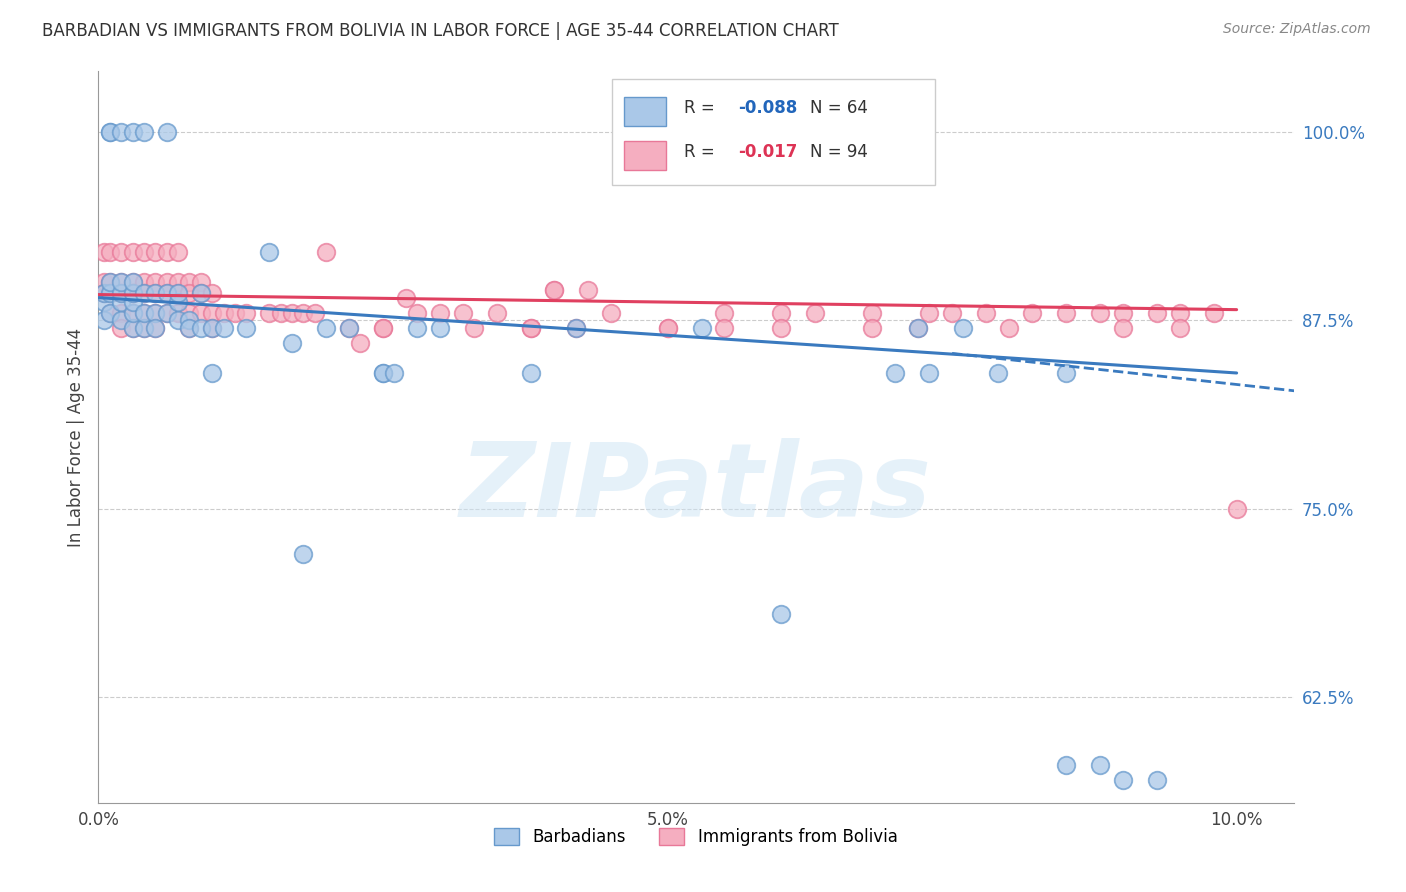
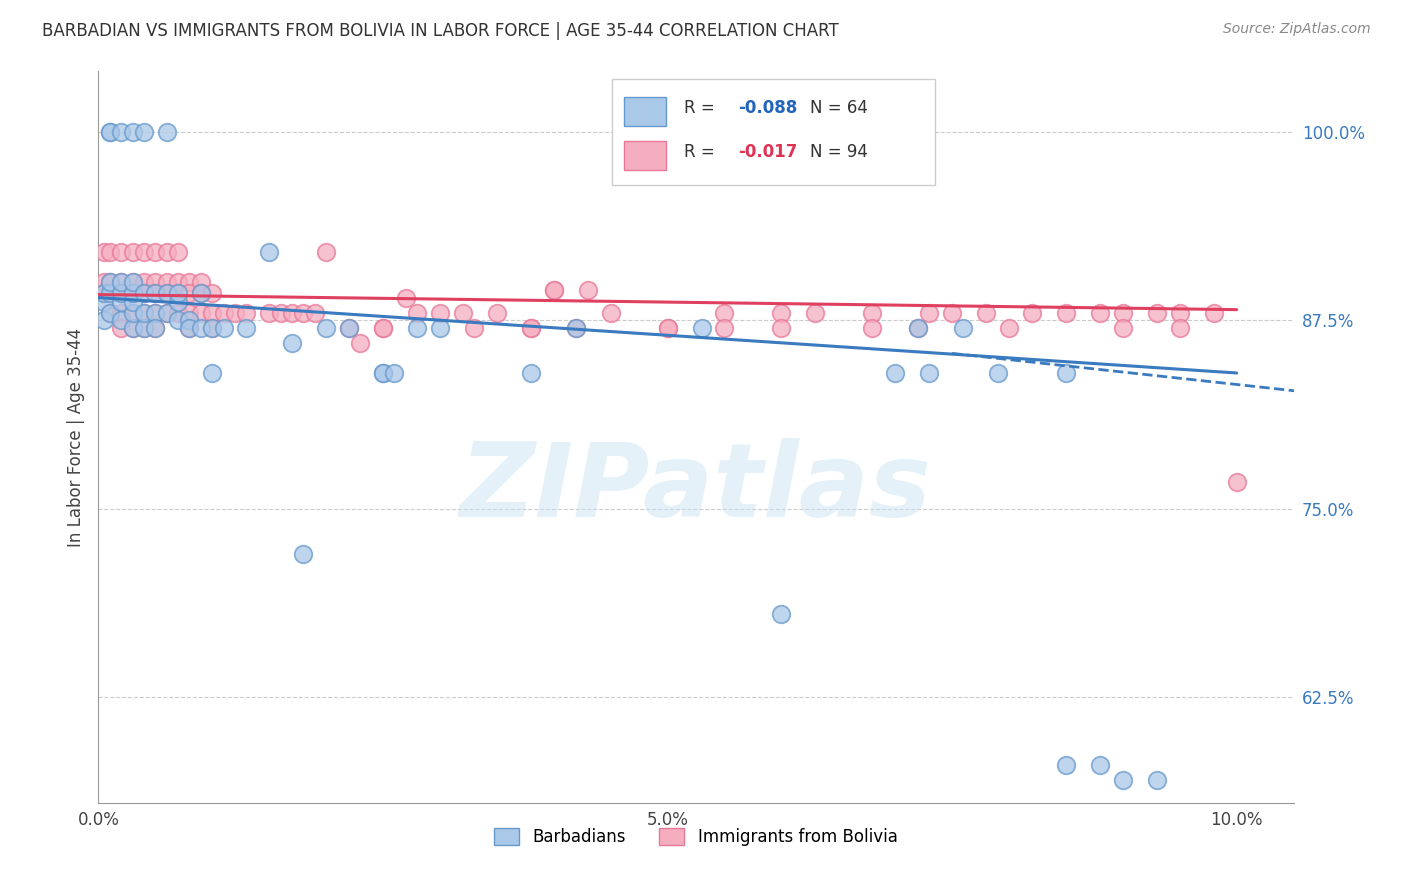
Immigrants from Bolivia/10.0%: 75.0% -> 76.8%
